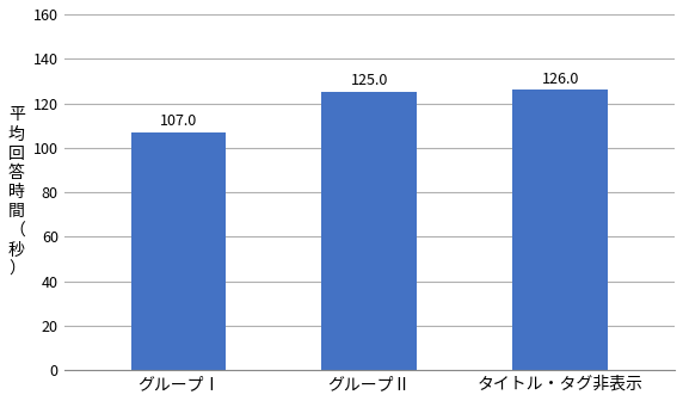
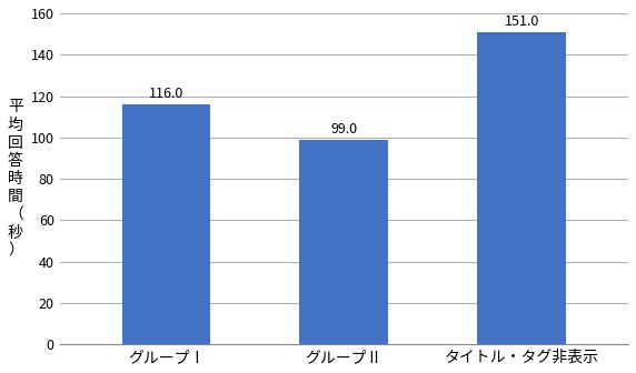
グループⅠ: 107.0 -> 116.0
グループⅡ: 125.0 -> 99.0
タイトル・タグ非表示: 126.0 -> 151.0
